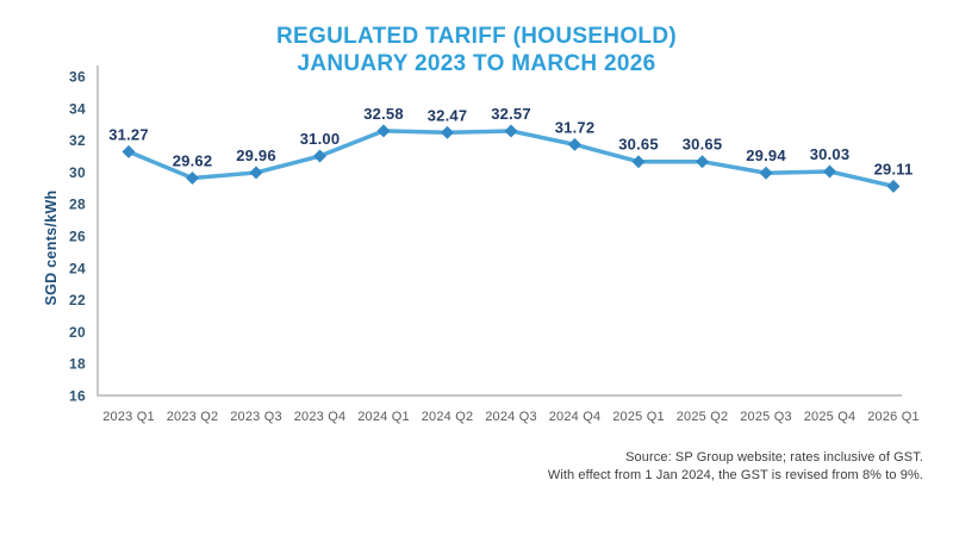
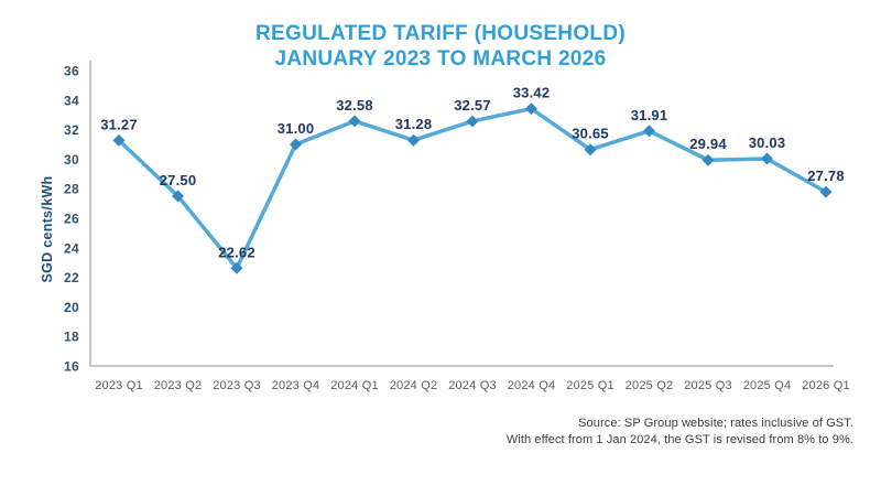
2023 Q2: 29.62 -> 27.50
2023 Q3: 29.96 -> 22.62
2024 Q2: 32.47 -> 31.28
2024 Q4: 31.72 -> 33.42
2025 Q2: 30.65 -> 31.91
2026 Q1: 29.11 -> 27.78
